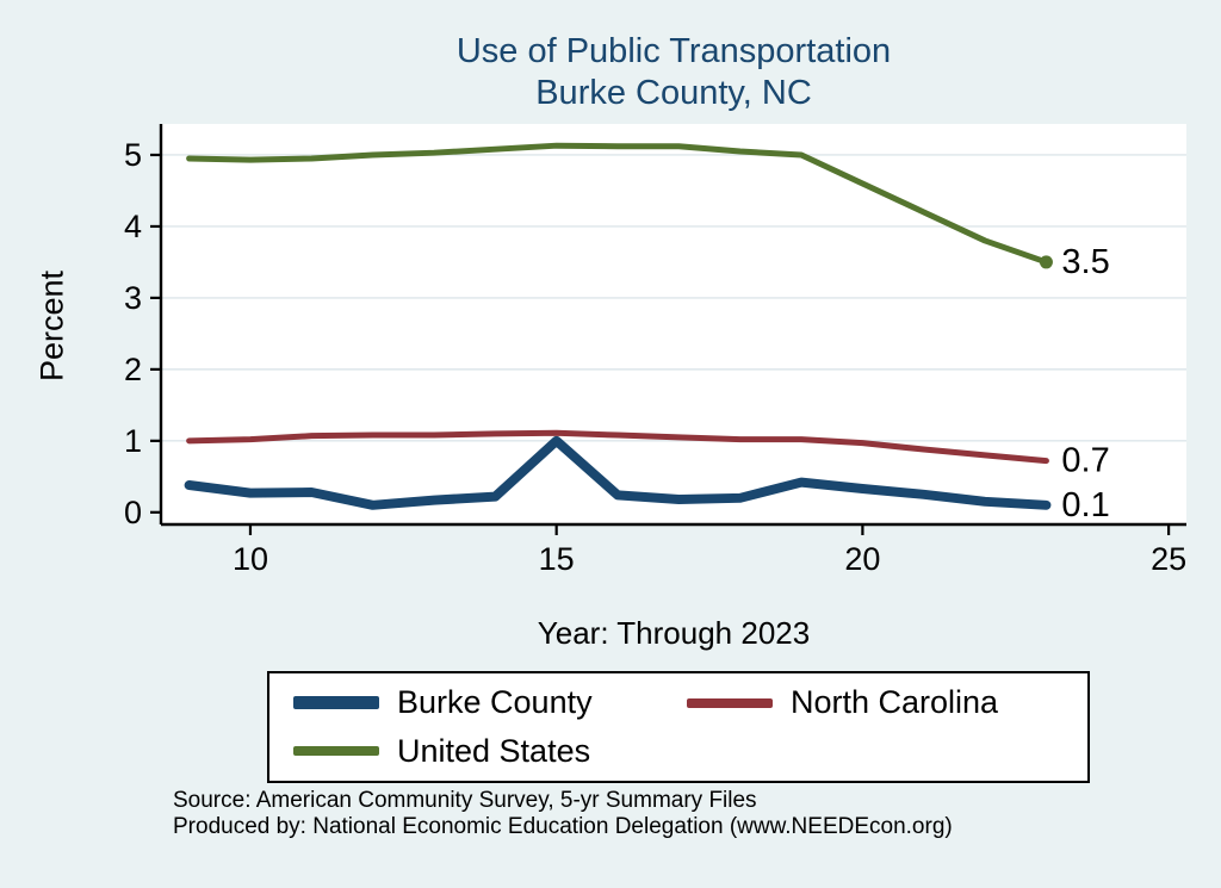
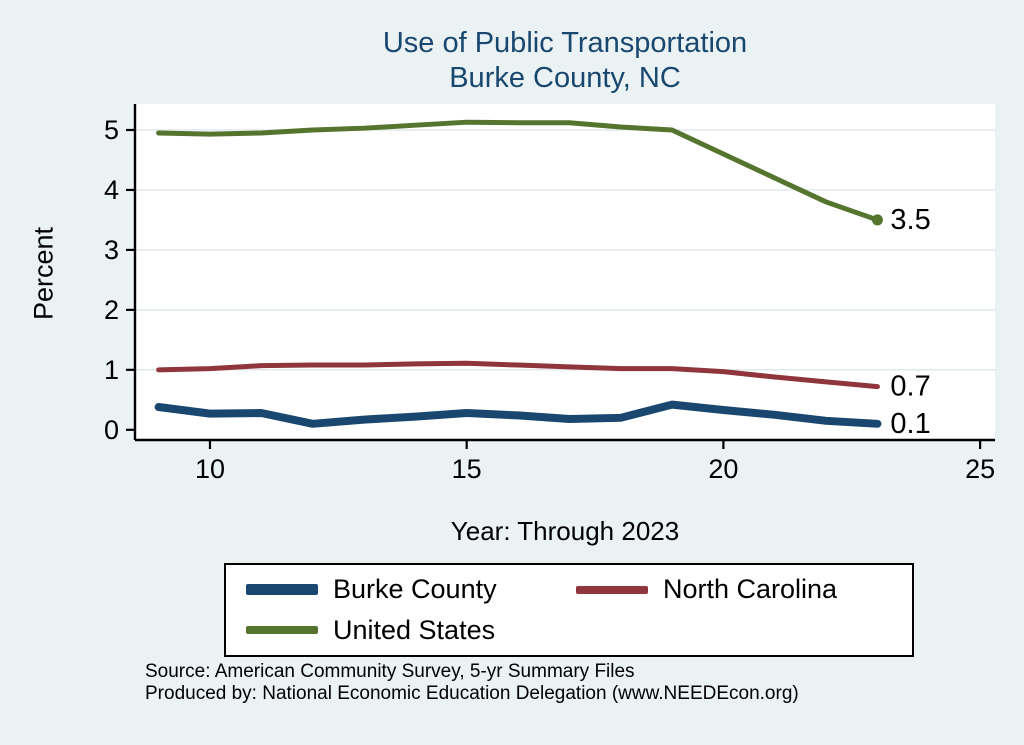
Burke County/15: 1.0 -> 0.3
